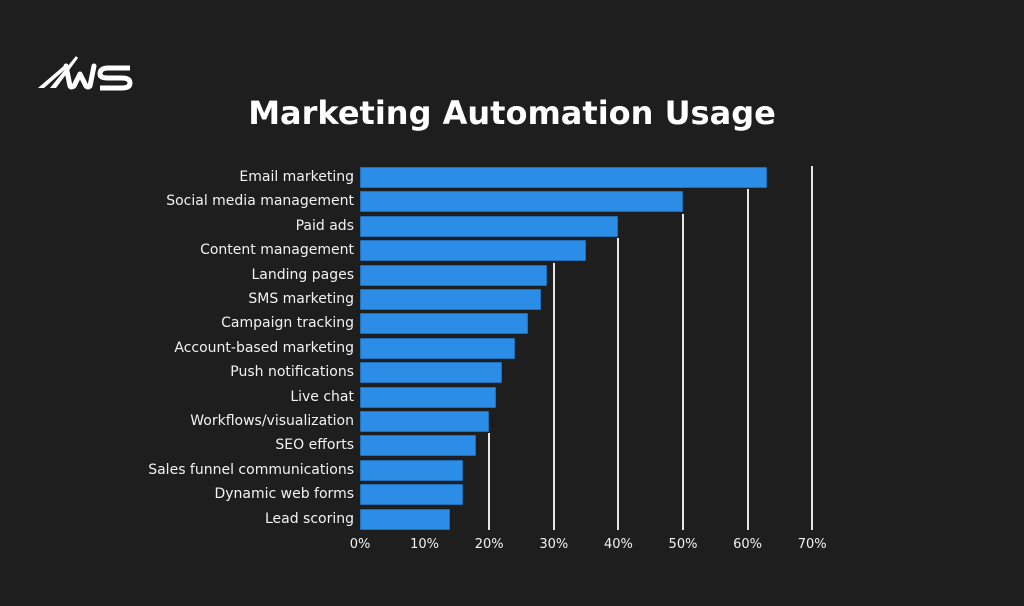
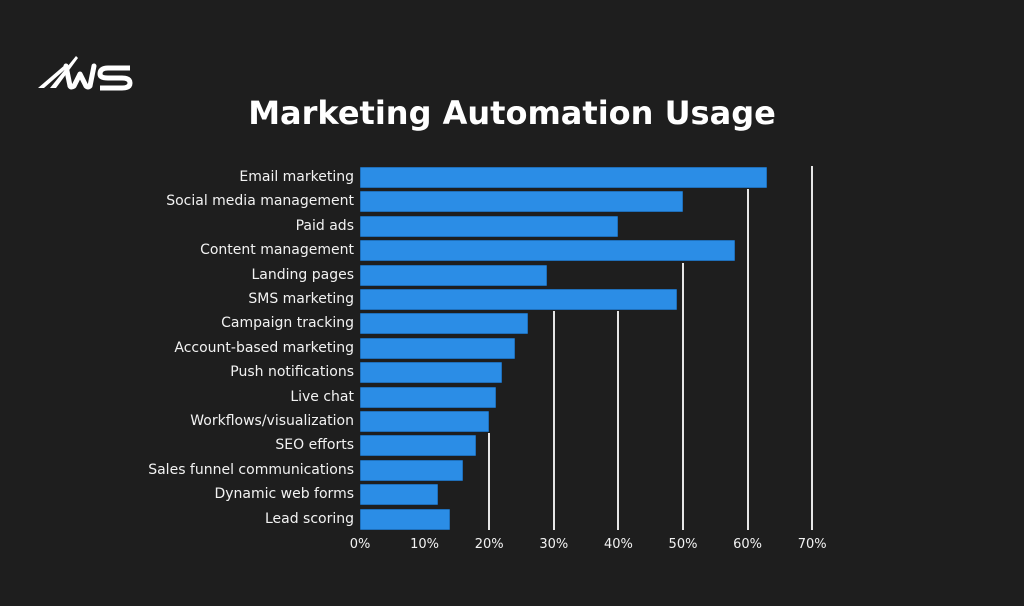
Content management: 35% -> 58%
SMS marketing: 28% -> 49%
Dynamic web forms: 16% -> 12%
